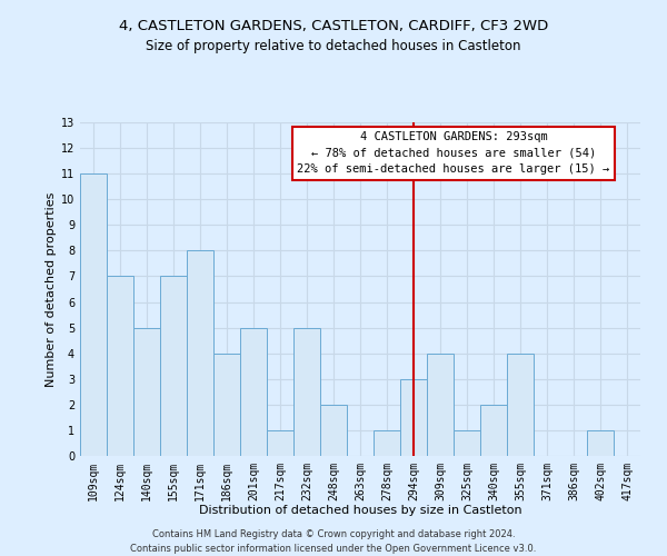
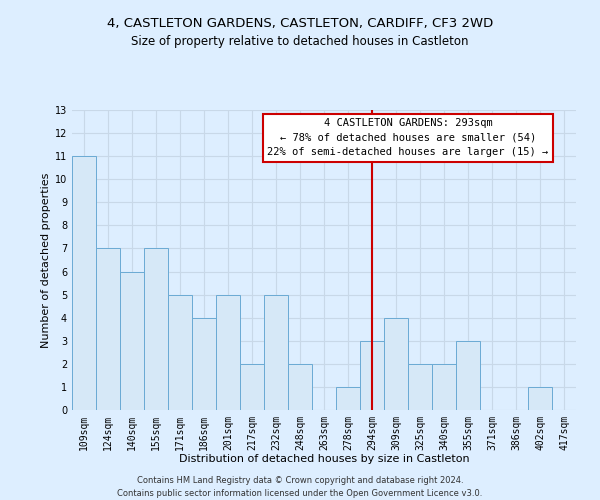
140sqm: 5 -> 6
171sqm: 8 -> 5
217sqm: 1 -> 2
325sqm: 1 -> 2
355sqm: 4 -> 3
